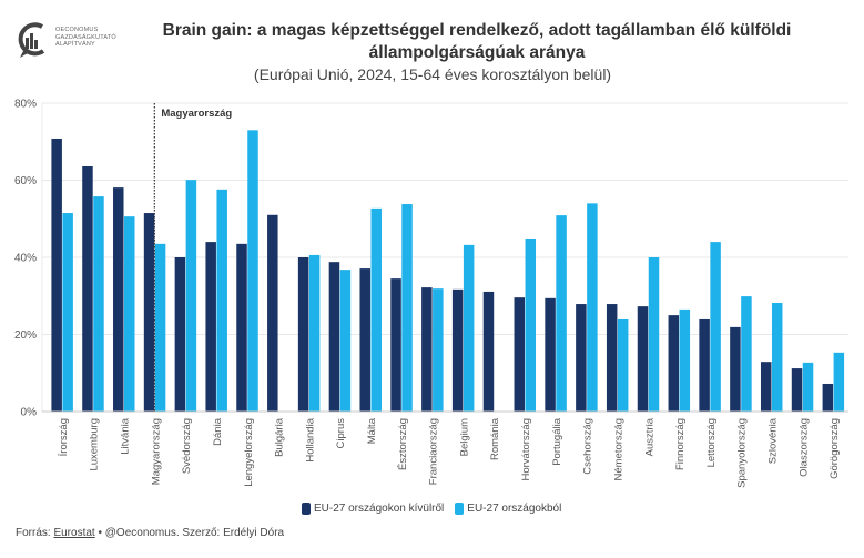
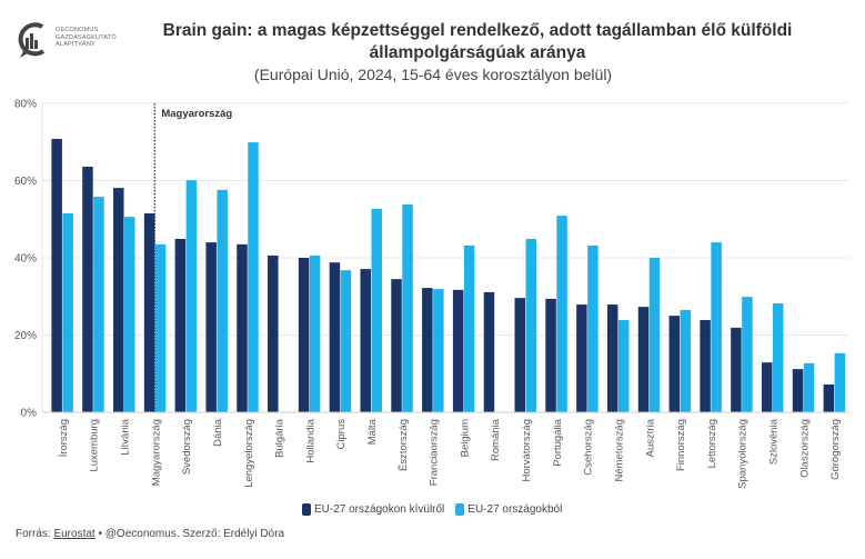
EU-27 országokon kívülről/Svédország: 40% -> 45%
EU-27 országokból/Lengyelország: 73% -> 70%
EU-27 országokon kívülről/Bulgária: 51% -> 41%
EU-27 országokból/Csehország: 54% -> 43%
